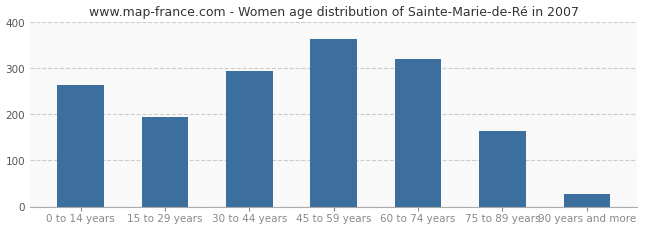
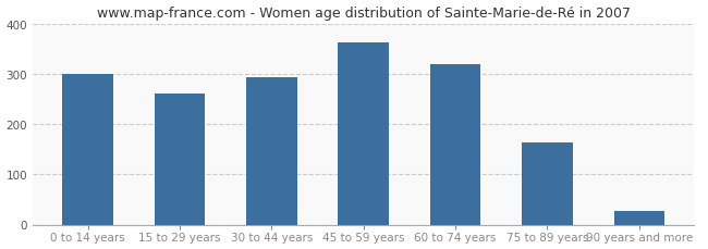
0 to 14 years: 263 -> 300
15 to 29 years: 193 -> 260
